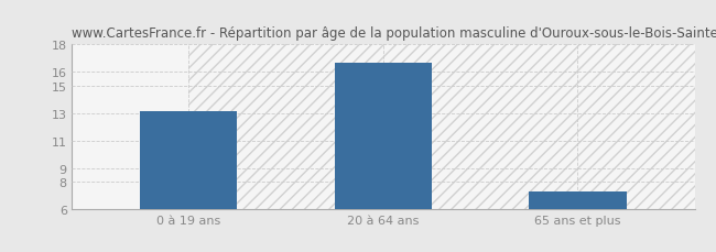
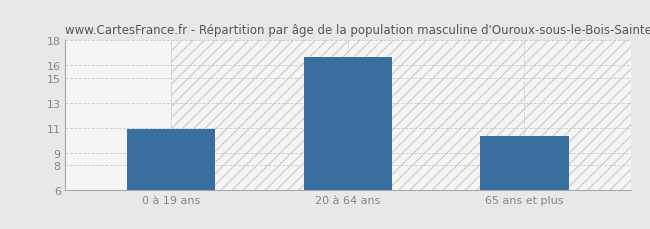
0 à 19 ans: 13.1 -> 10.9
65 ans et plus: 7.3 -> 10.3
